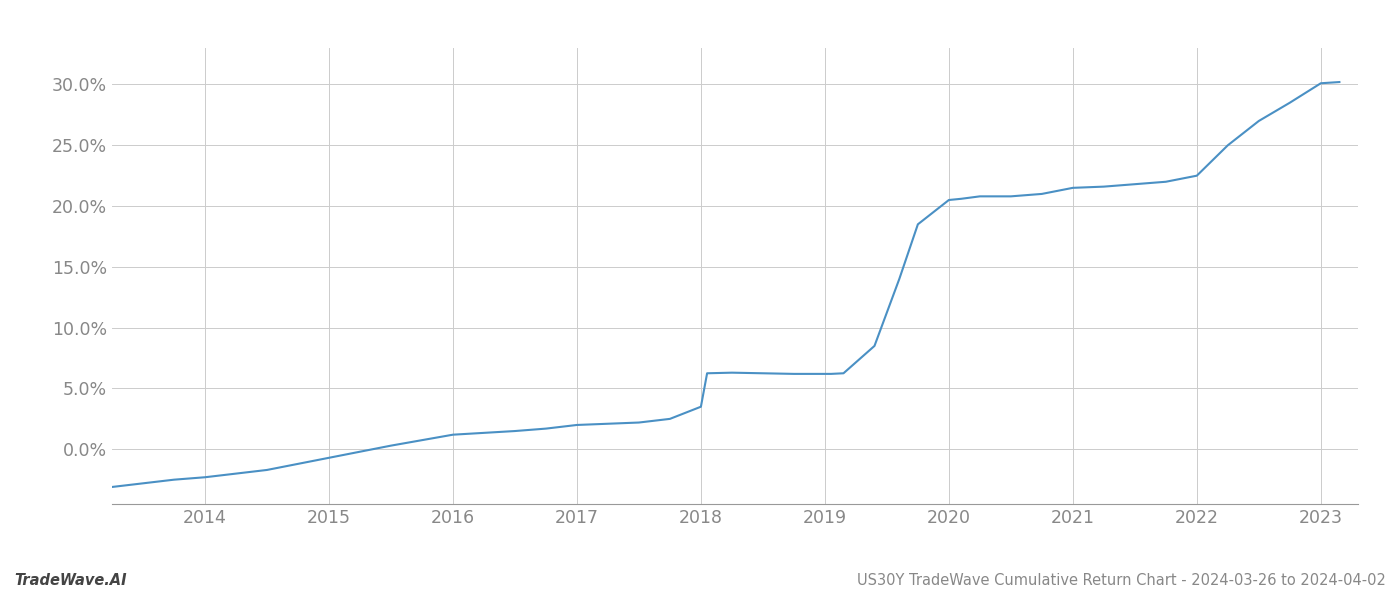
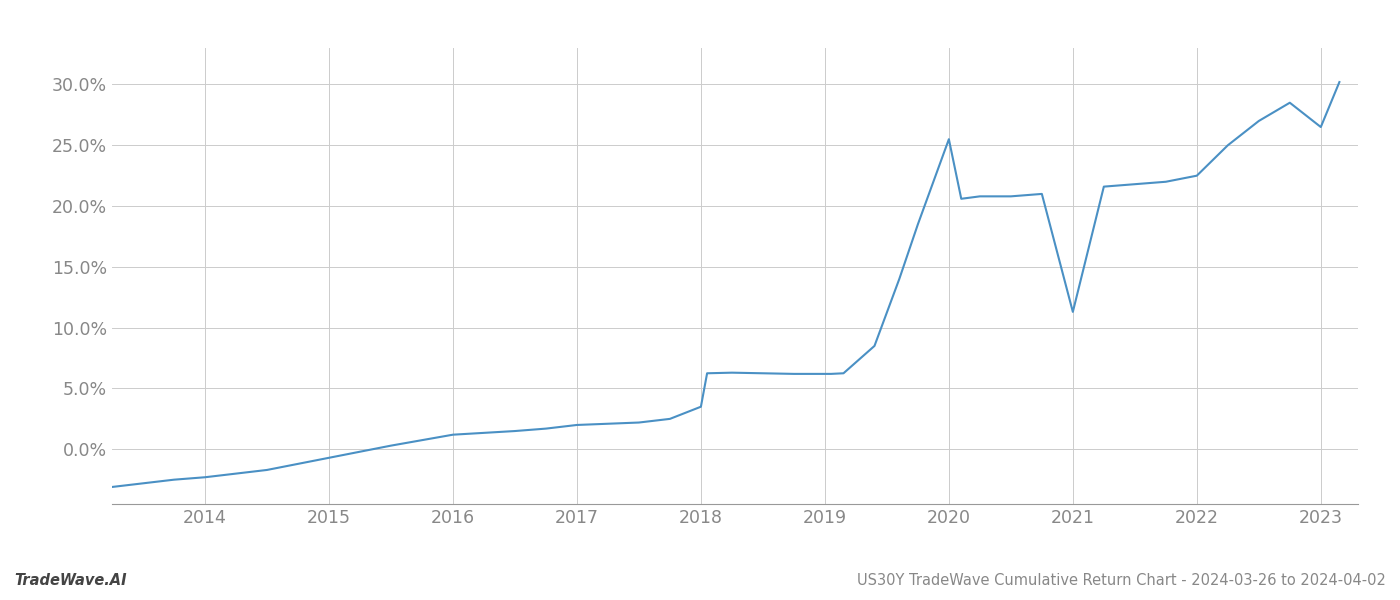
2020: 20.5% -> 25.5%
2021: 21.5% -> 11.3%
2023: 30.1% -> 26.5%
